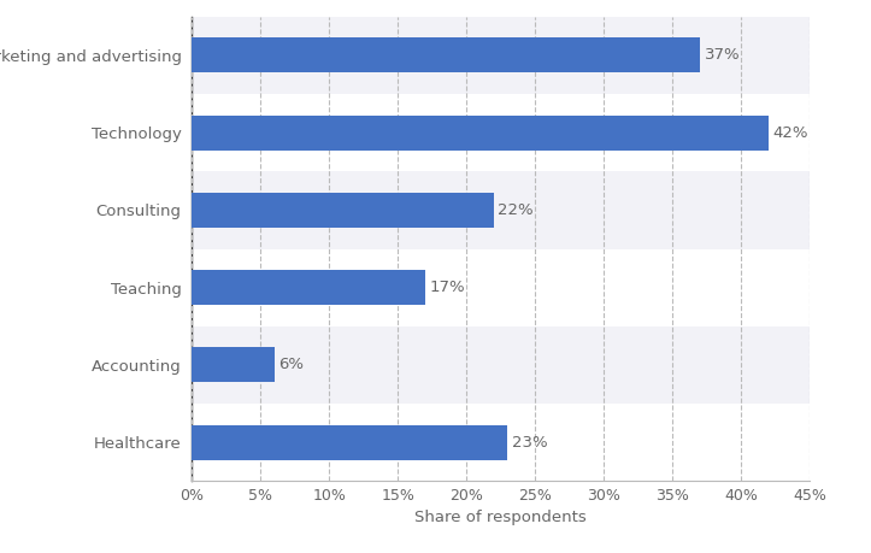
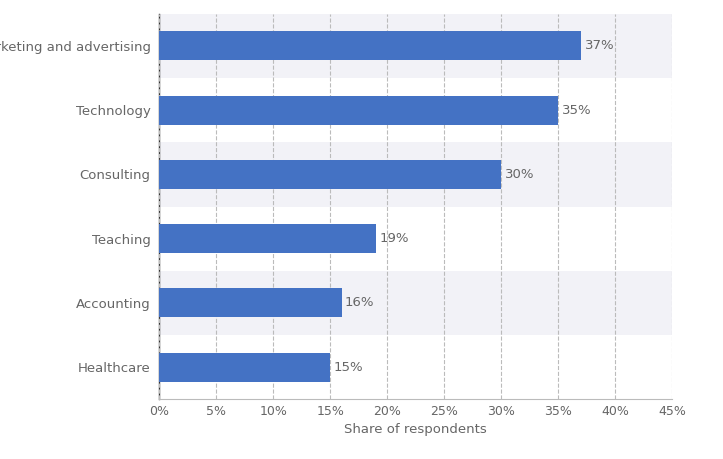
Technology: 42% -> 35%
Consulting: 22% -> 30%
Teaching: 17% -> 19%
Accounting: 6% -> 16%
Healthcare: 23% -> 15%
